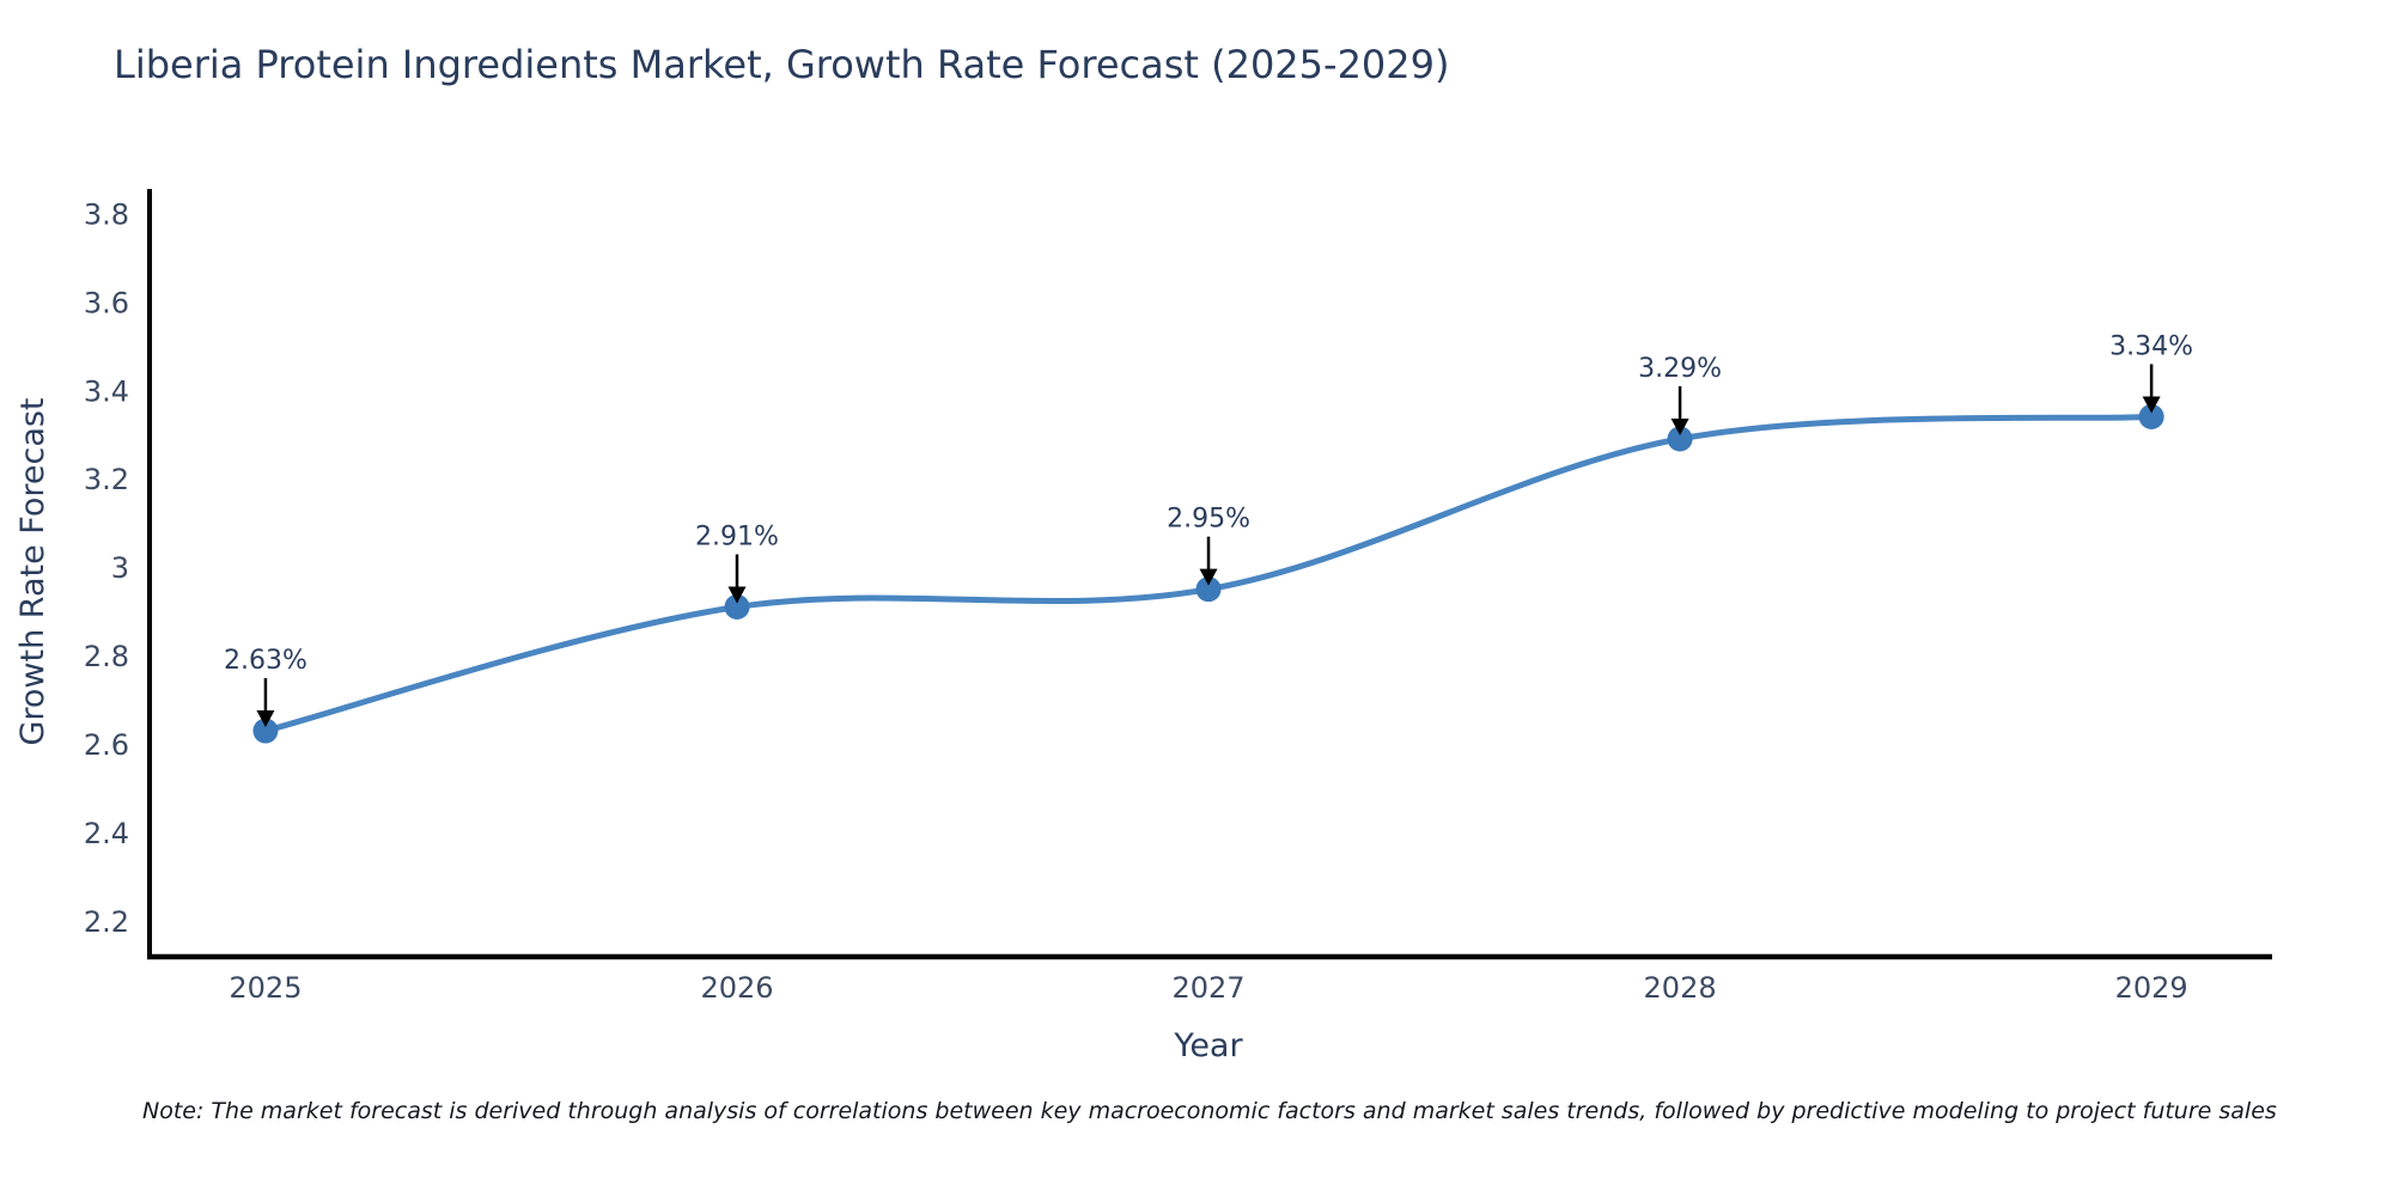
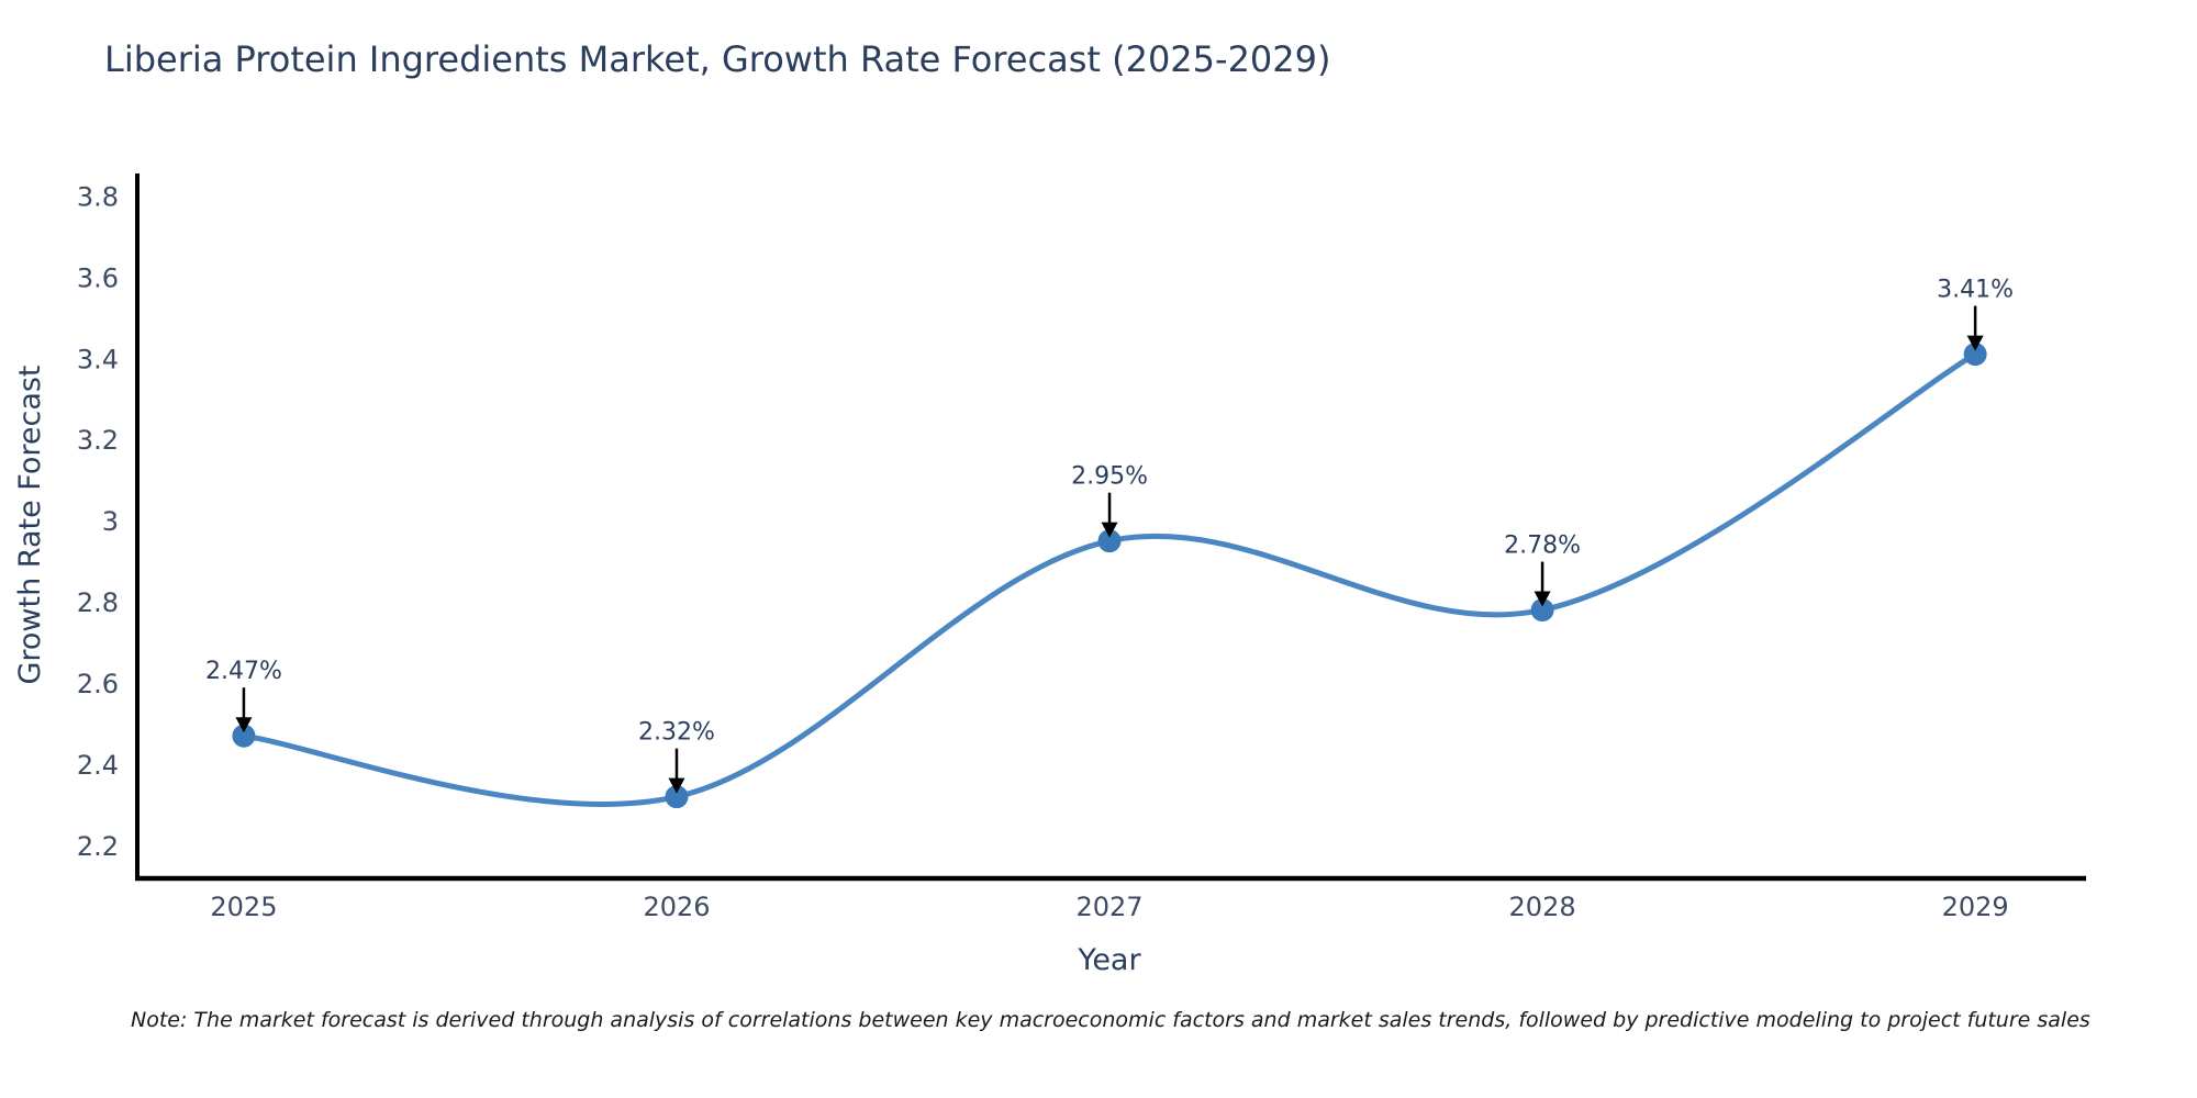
2025: 2.63% -> 2.47%
2026: 2.91% -> 2.32%
2028: 3.29% -> 2.78%
2029: 3.34% -> 3.41%
